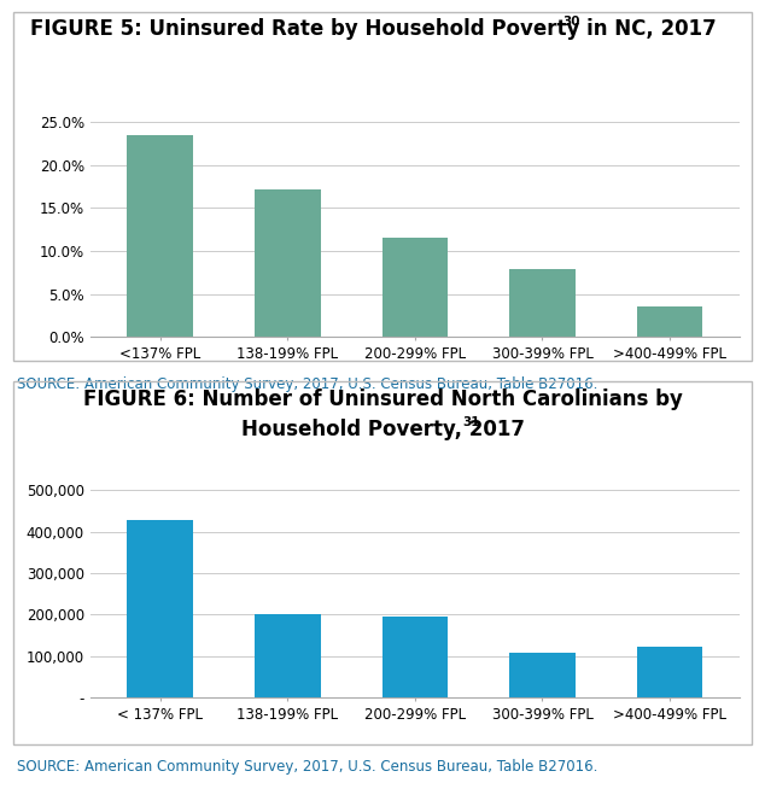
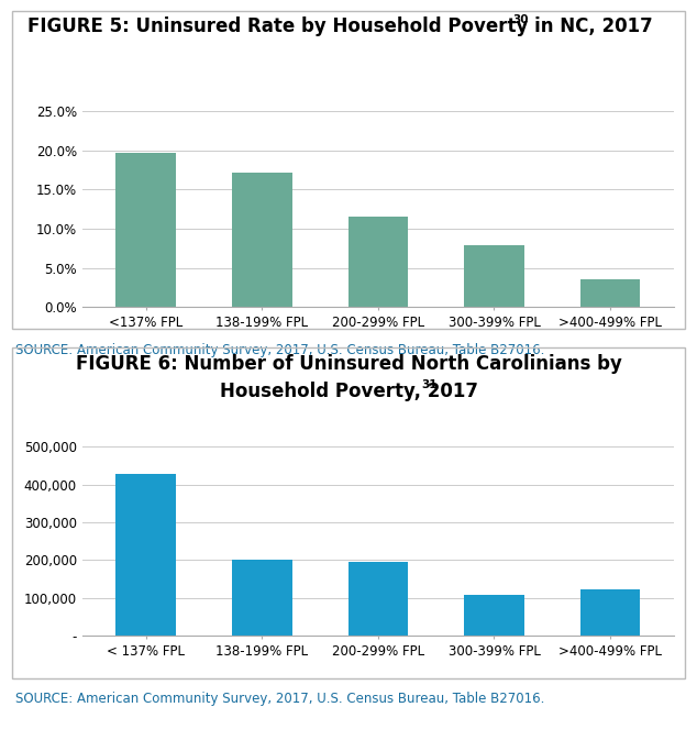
<137% FPL: 23.4% -> 19.7%
